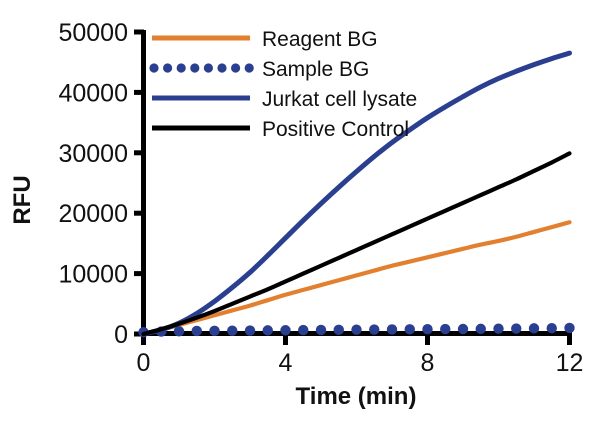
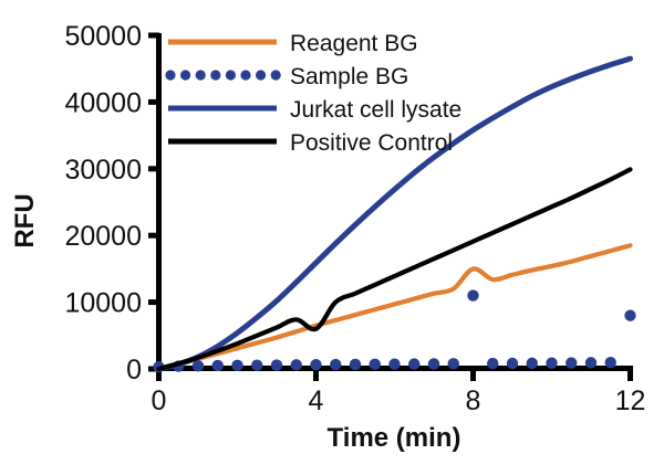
Positive Control/4: 9000 -> 6000
Reagent BG/8: 13000 -> 15000
Sample BG/8: 1000 -> 11000
Sample BG/12: 1000 -> 8000
